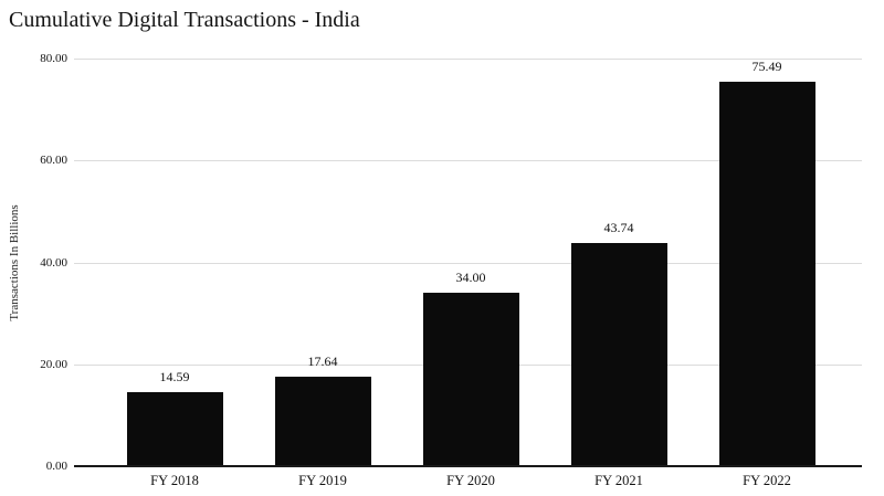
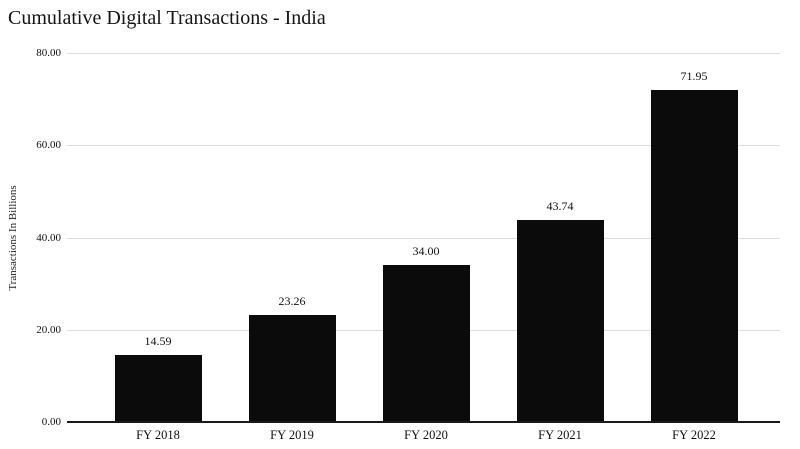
FY 2019: 17.64 -> 23.26
FY 2022: 75.49 -> 71.95
